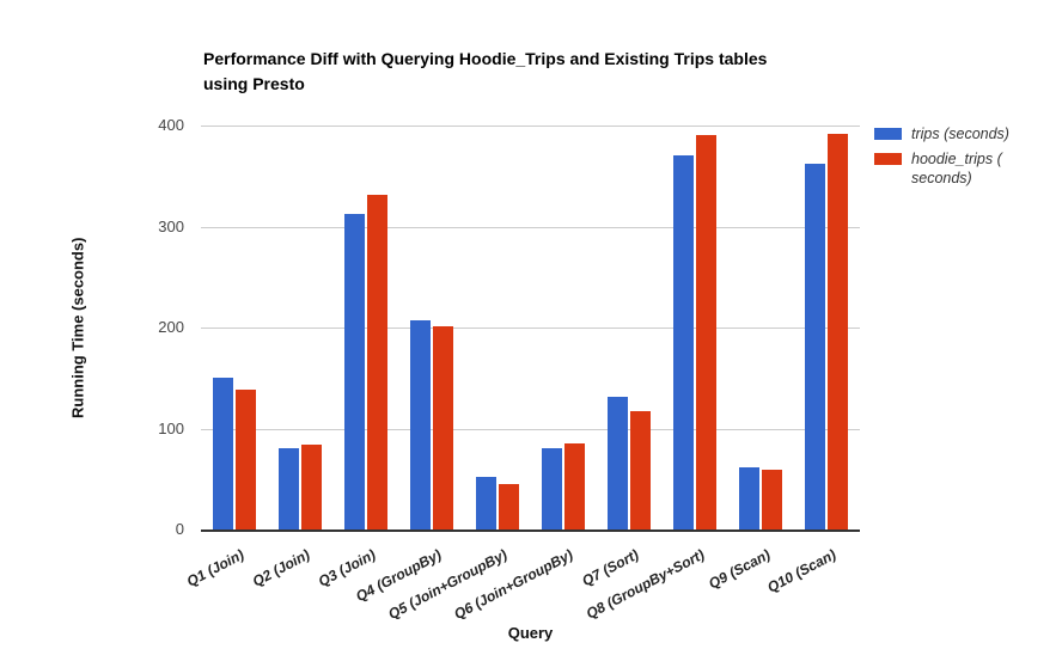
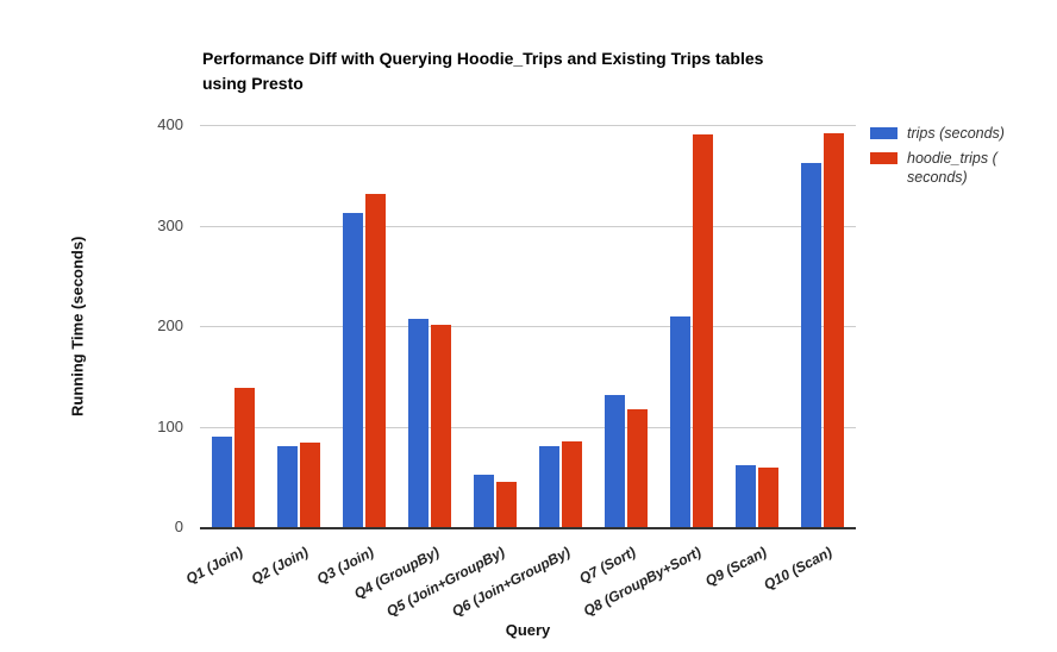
trips (seconds)/Q1 (Join): 150 -> 90
trips (seconds)/Q8 (GroupBy+Sort): 370 -> 210
